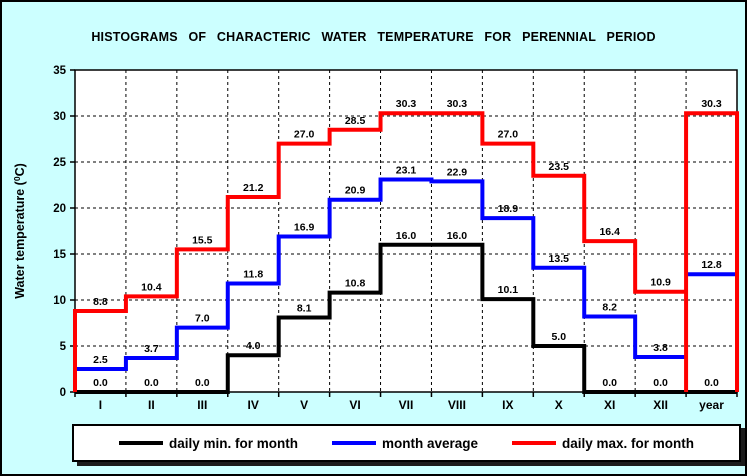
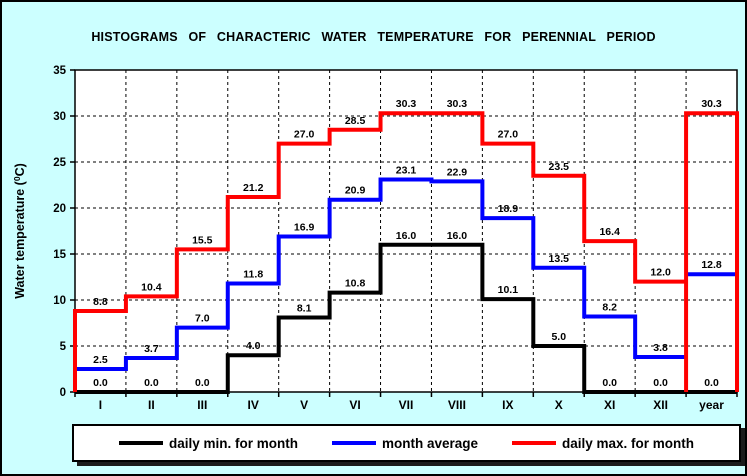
daily max. for month/XII: 10.9 -> 12.0
